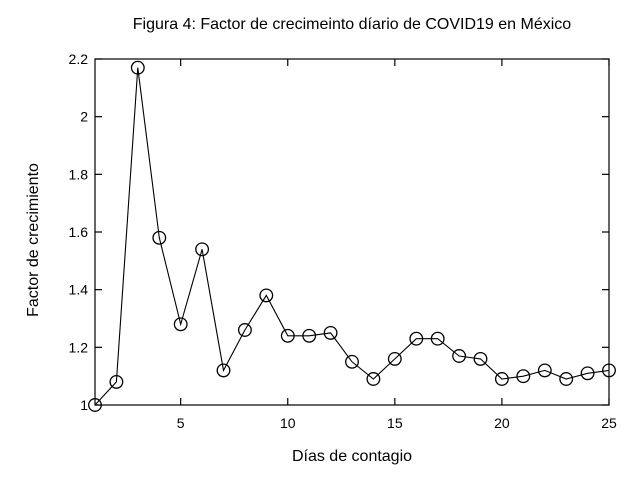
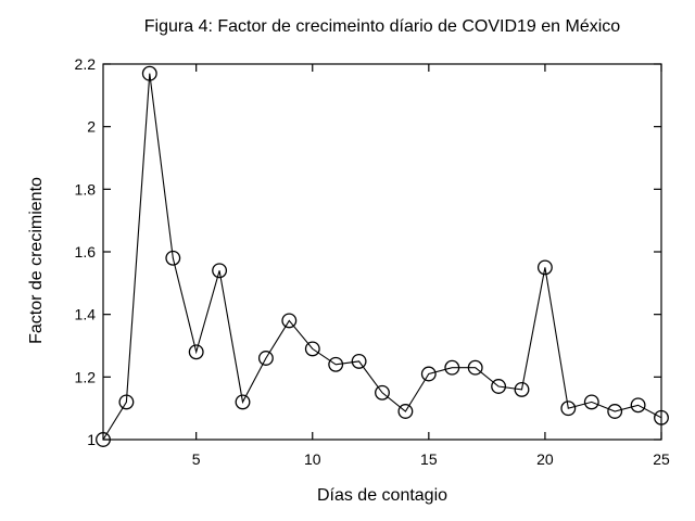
2: 1.08 -> 1.12
10: 1.24 -> 1.29
15: 1.16 -> 1.21
20: 1.09 -> 1.55
25: 1.12 -> 1.07
